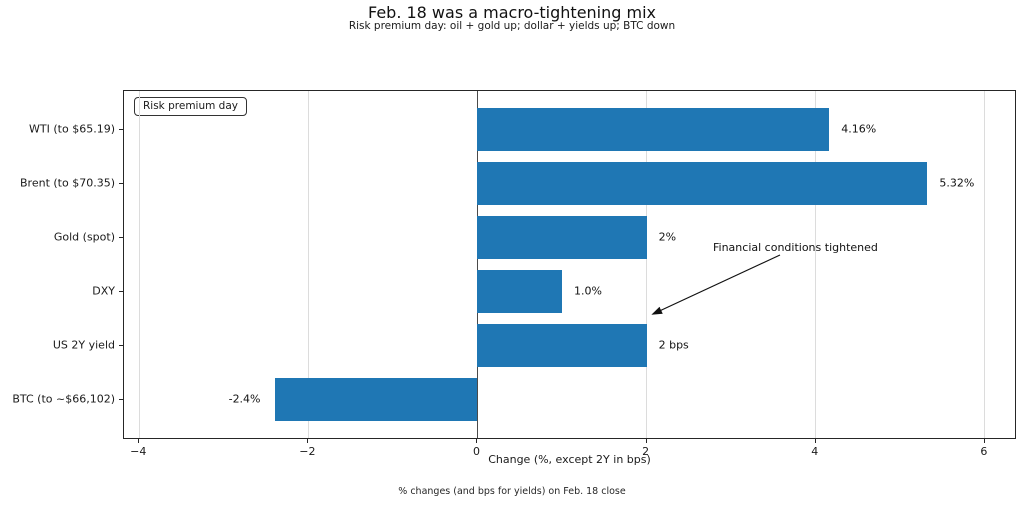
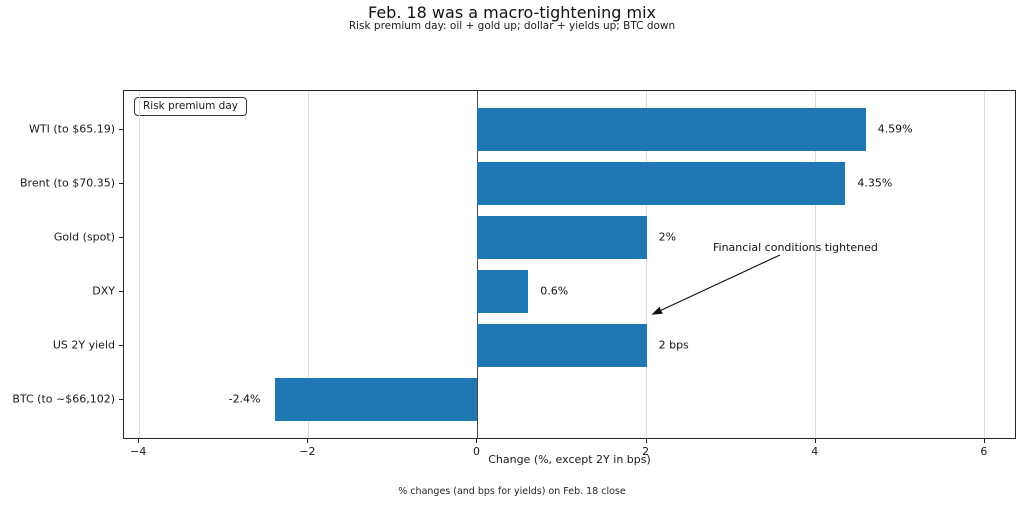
WTI (to $65.19): 4.16% -> 4.59%
Brent (to $70.35): 5.32% -> 4.35%
DXY: 1.0% -> 0.6%
